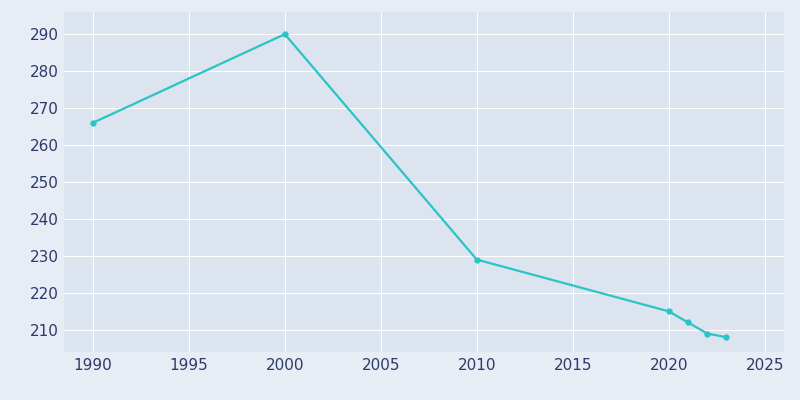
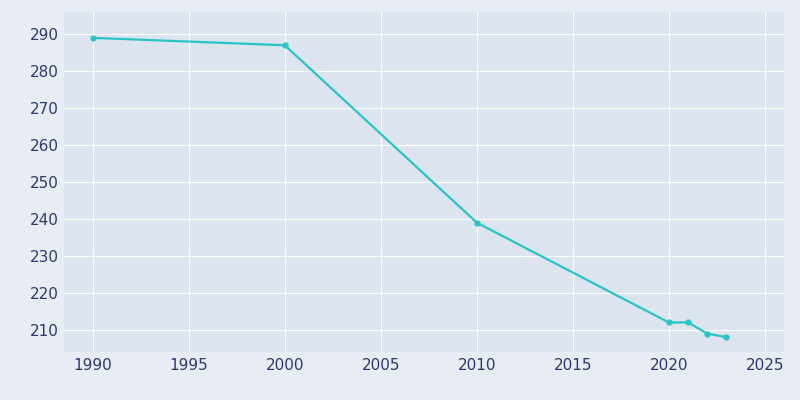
1990: 266 -> 289
2000: 290 -> 287
2010: 229 -> 239
2020: 215 -> 212
